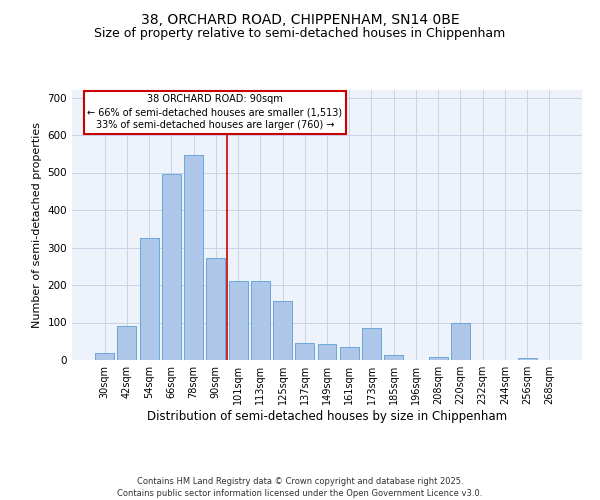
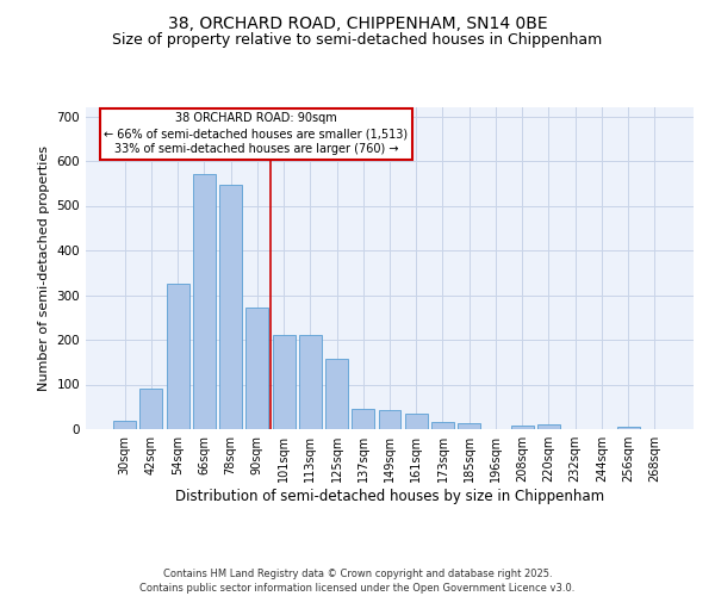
66sqm: 495 -> 570
173sqm: 85 -> 15
220sqm: 100 -> 10
